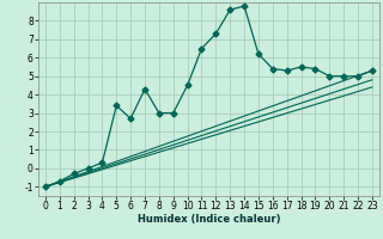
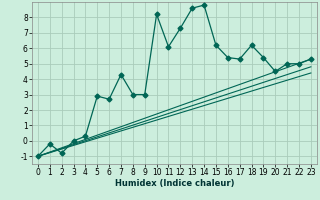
1: -0.7 -> -0.2
2: -0.3 -> -0.8
5: 3.4 -> 2.9
10: 4.5 -> 8.2
11: 6.5 -> 6.1
18: 5.5 -> 6.2
20: 5.0 -> 4.5
